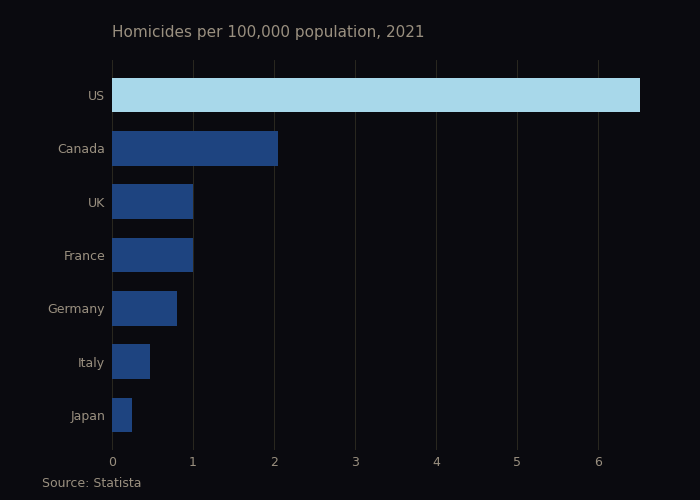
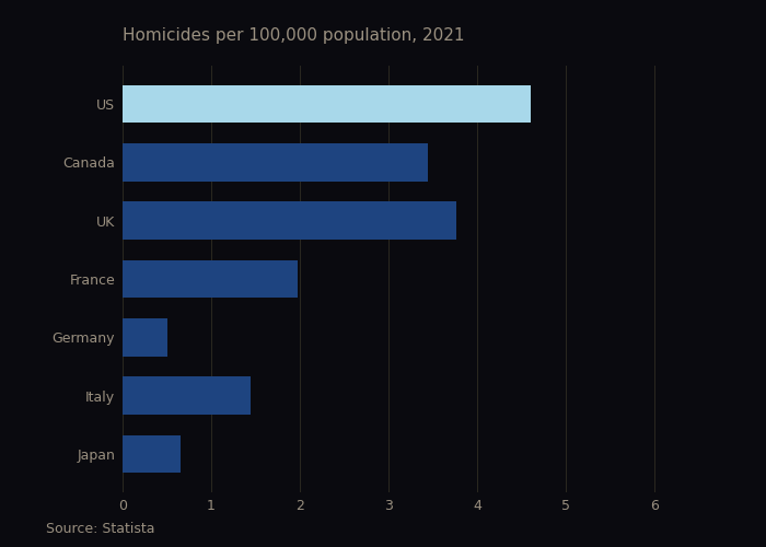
US: 6.52 -> 4.60
Canada: 2.05 -> 3.44
UK: 1.00 -> 3.76
France: 1.00 -> 1.98
Germany: 0.80 -> 0.50
Italy: 0.47 -> 1.44
Japan: 0.25 -> 0.66
